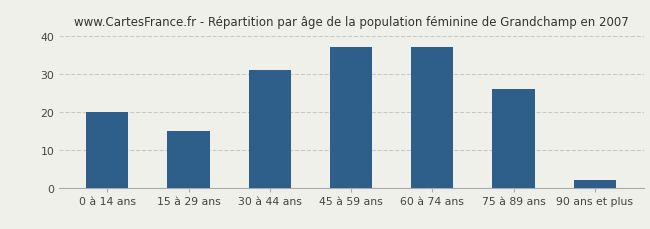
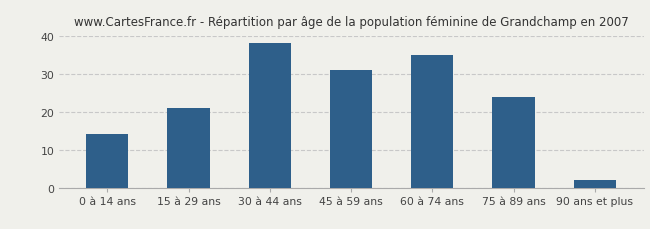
0 à 14 ans: 20 -> 14
15 à 29 ans: 15 -> 21
30 à 44 ans: 31 -> 38
45 à 59 ans: 37 -> 31
60 à 74 ans: 37 -> 35
75 à 89 ans: 26 -> 24
